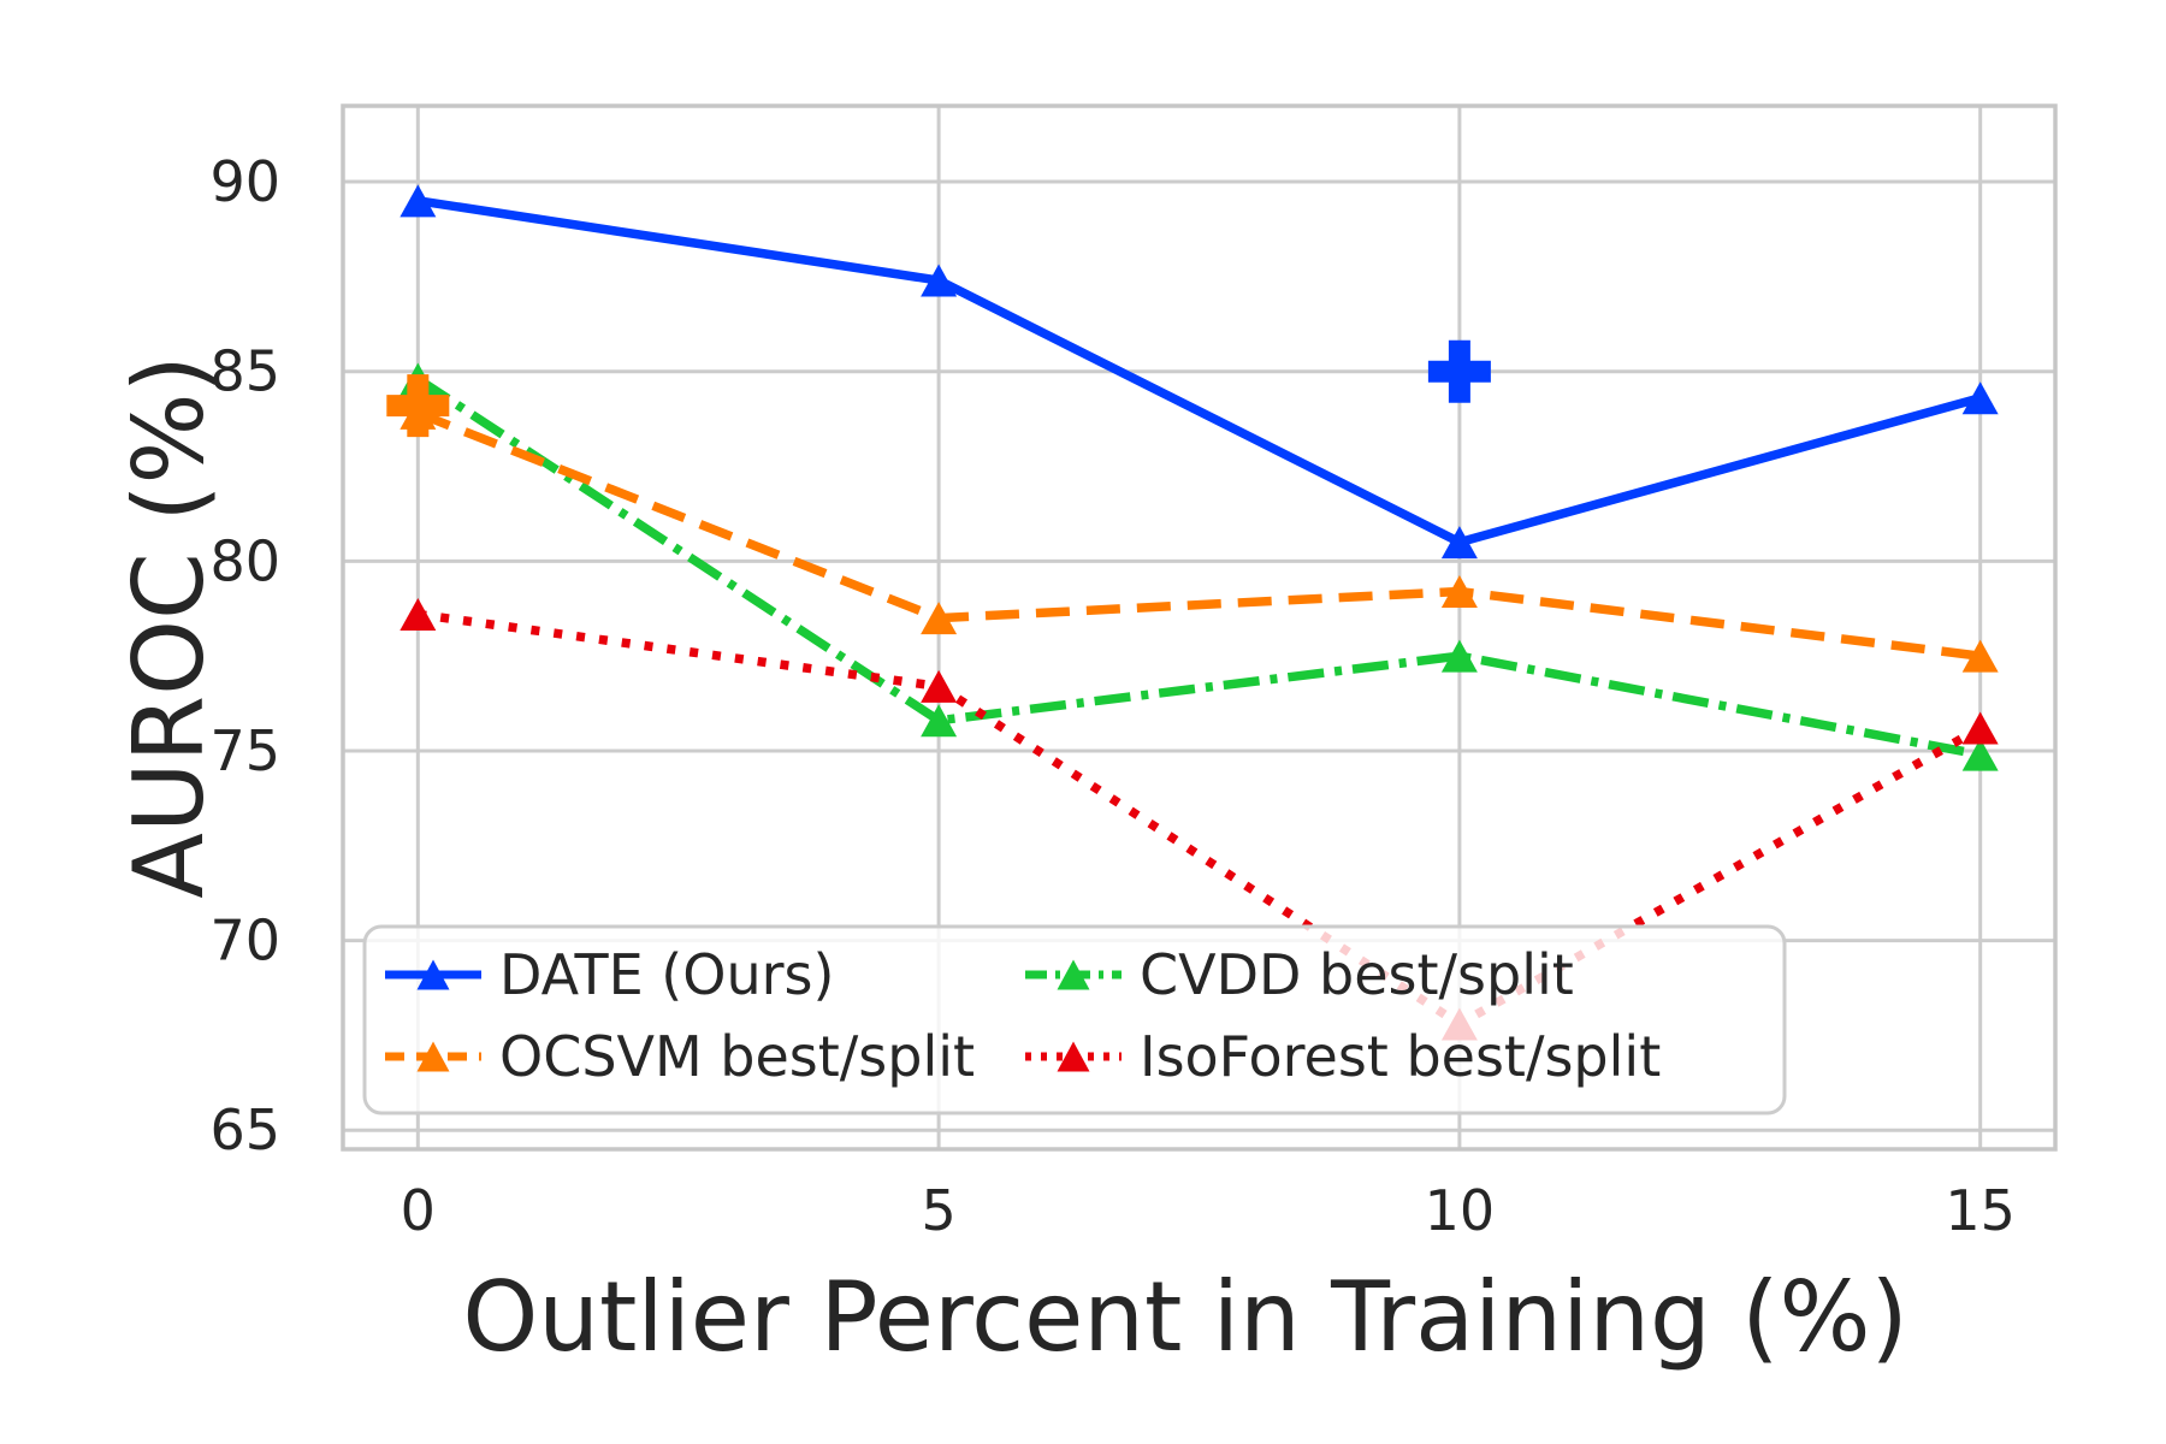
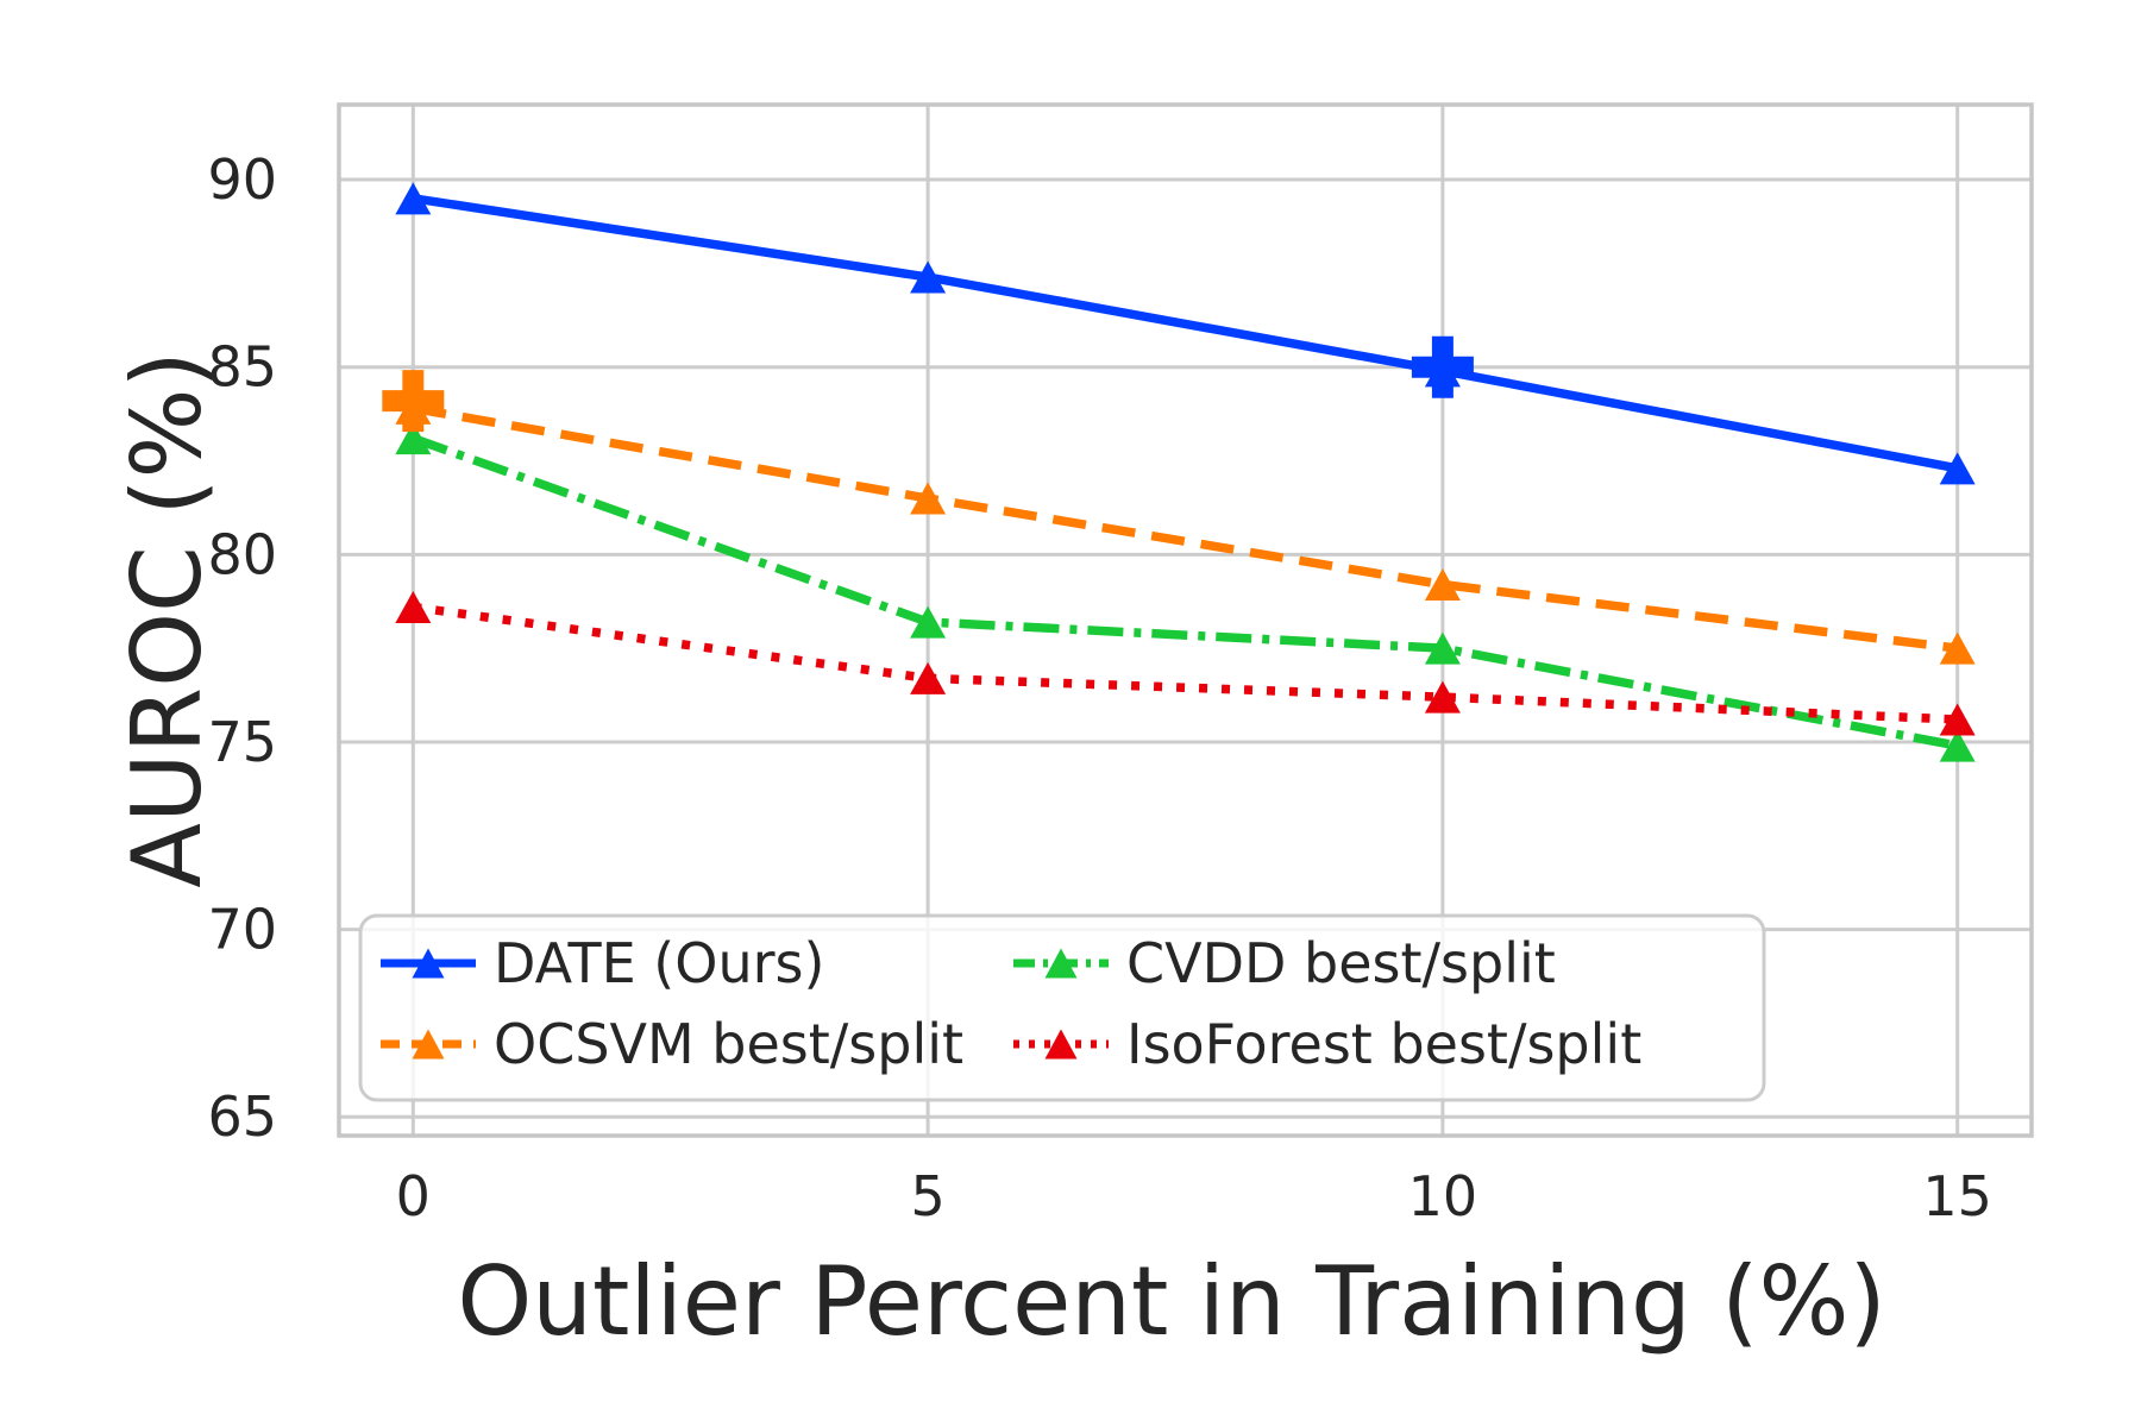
CVDD best/split/0: 84.8 -> 83.1
OCSVM best/split/5: 78.5 -> 81.5
CVDD best/split/5: 75.8 -> 78.2
DATE (Ours)/10: 80.5 -> 84.9
IsoForest best/split/10: 67.8 -> 76.2
DATE (Ours)/15: 84.3 -> 82.3
